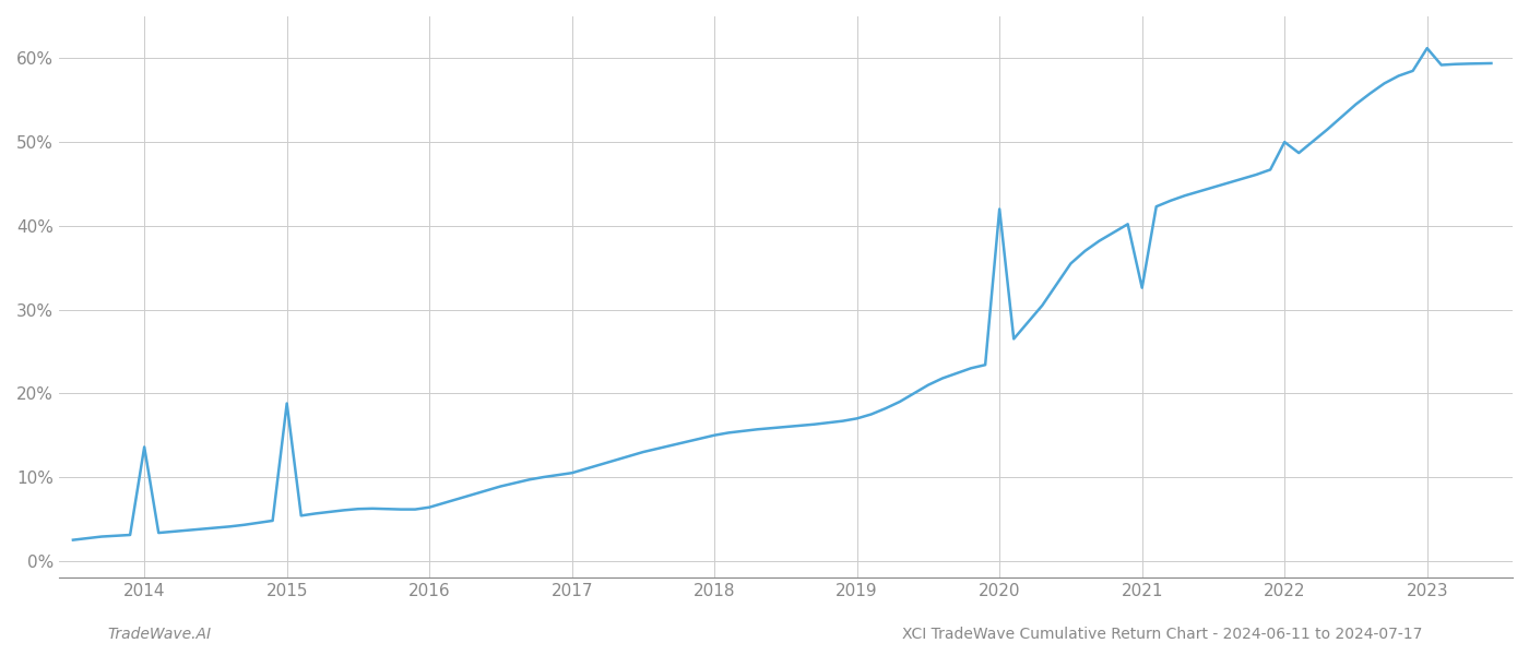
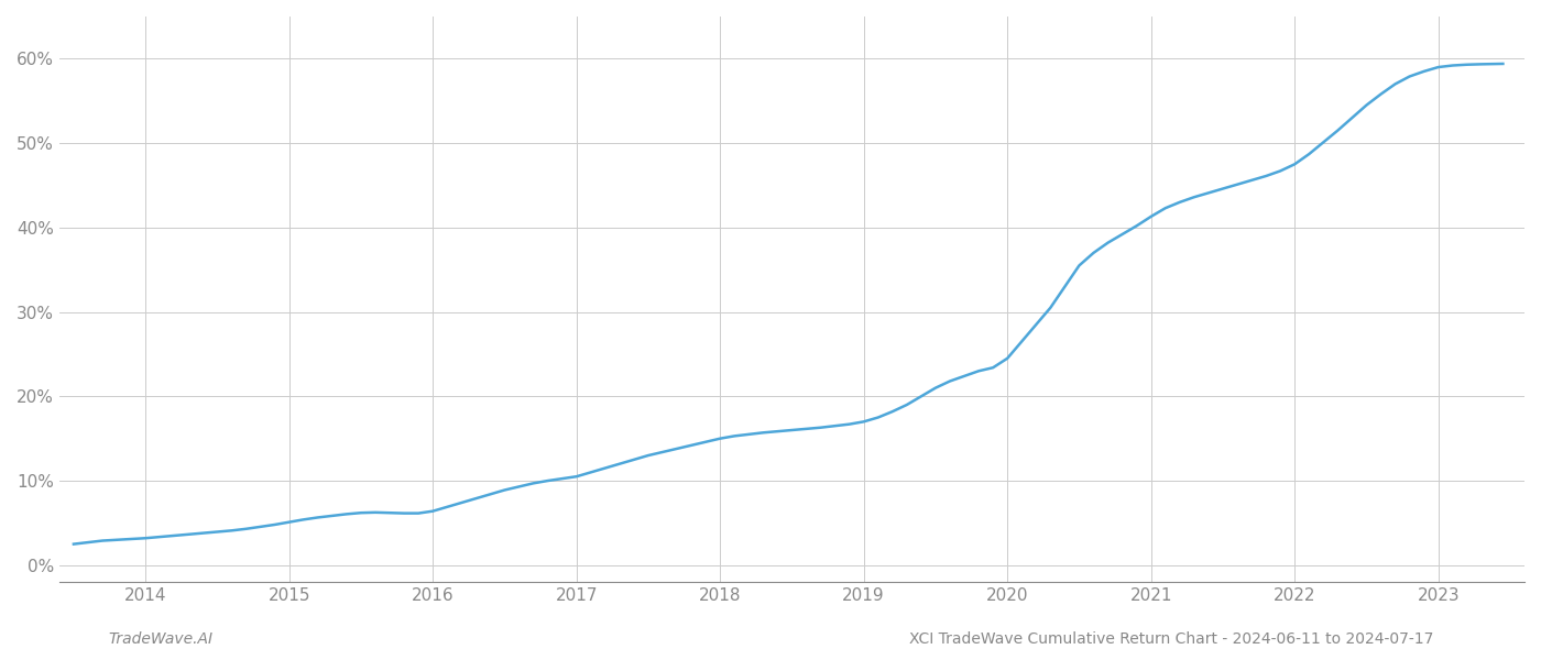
2014: 13.6% -> 3.2%
2015: 18.8% -> 5.1%
2020: 42.0% -> 24.5%
2021: 32.6% -> 41.3%
2022: 50.0% -> 47.5%
2023: 61.2% -> 59.0%
